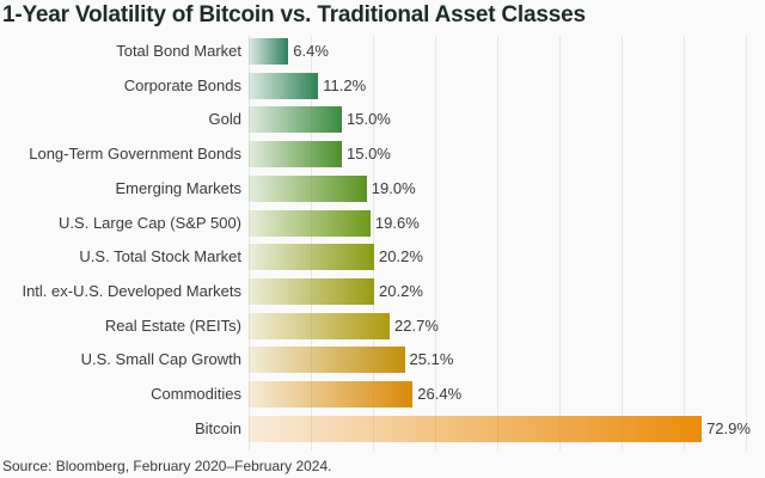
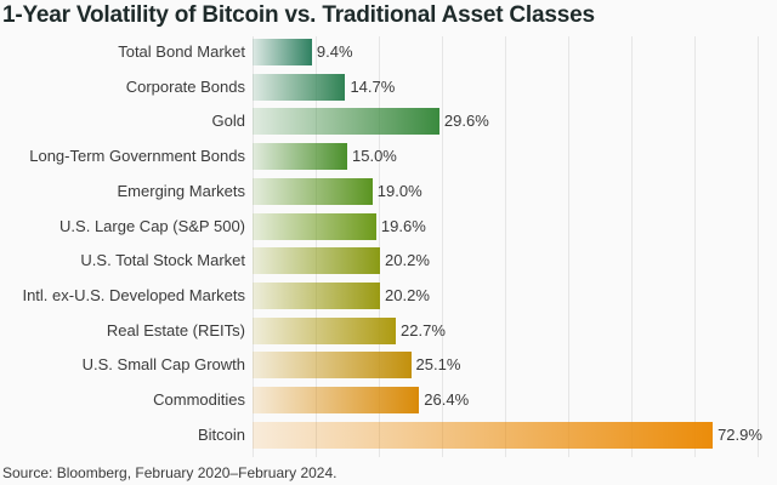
Total Bond Market: 6.4% -> 9.4%
Corporate Bonds: 11.2% -> 14.7%
Gold: 15.0% -> 29.6%
